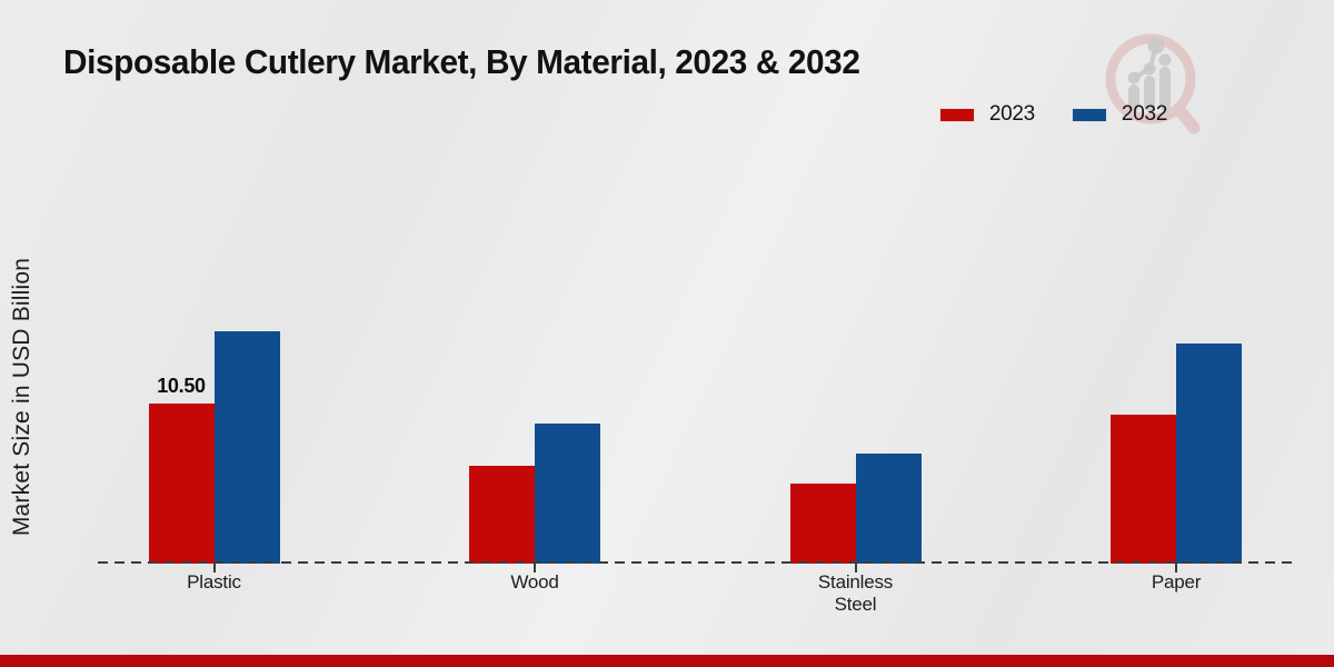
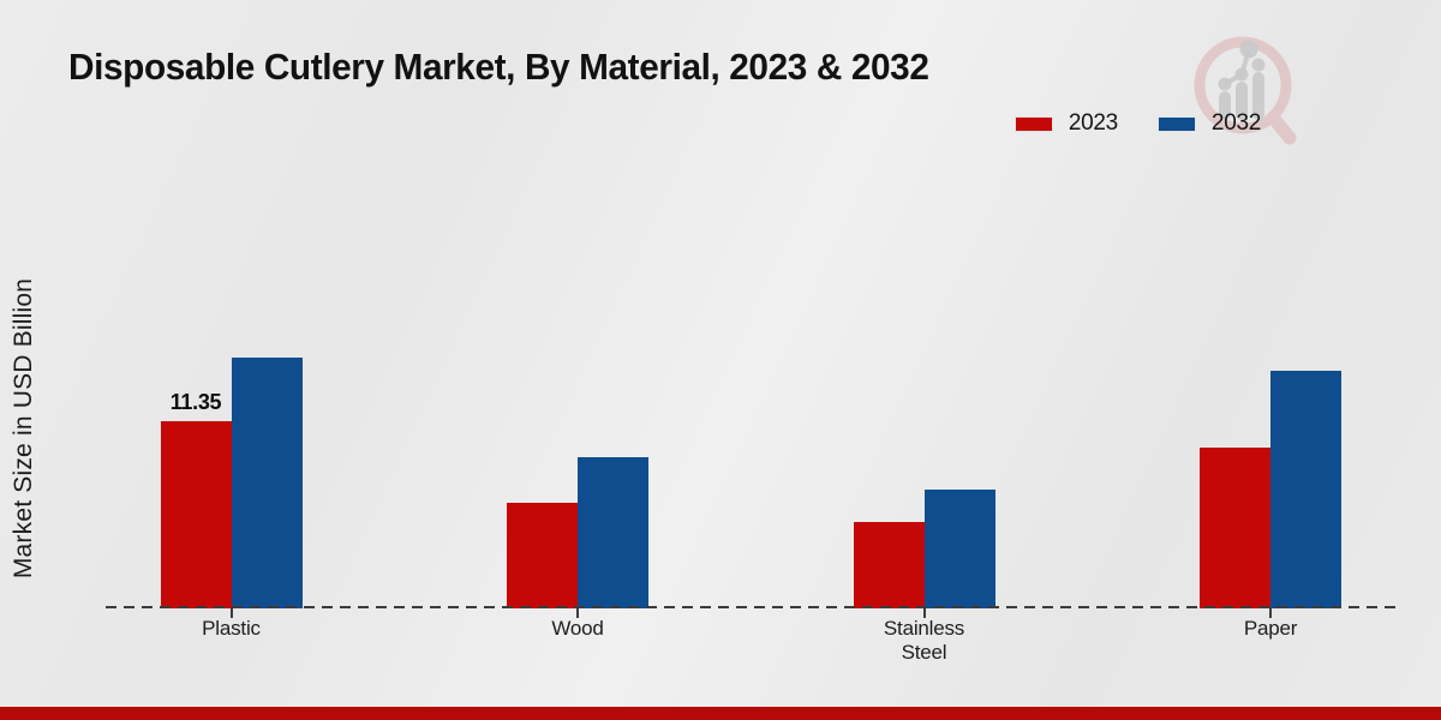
2023/Plastic: 10.50 -> 11.35
